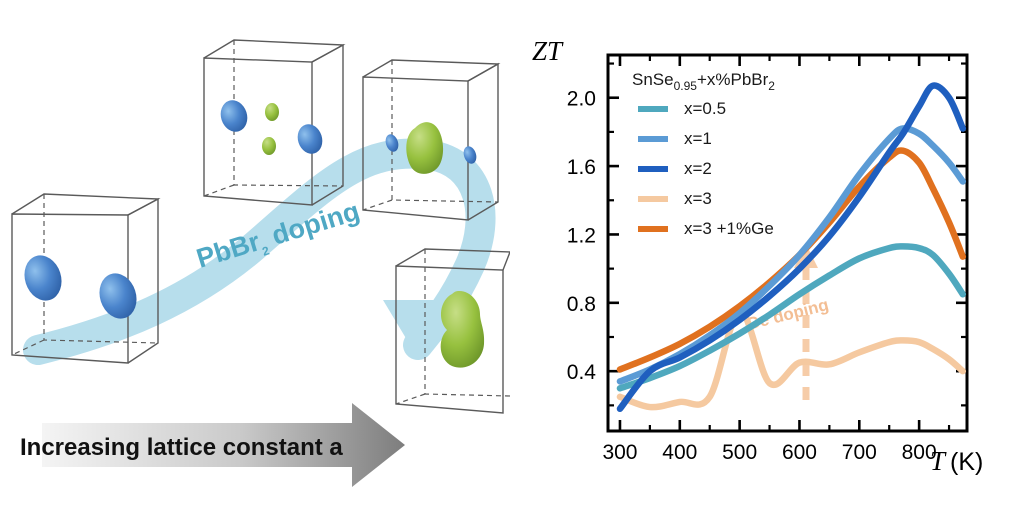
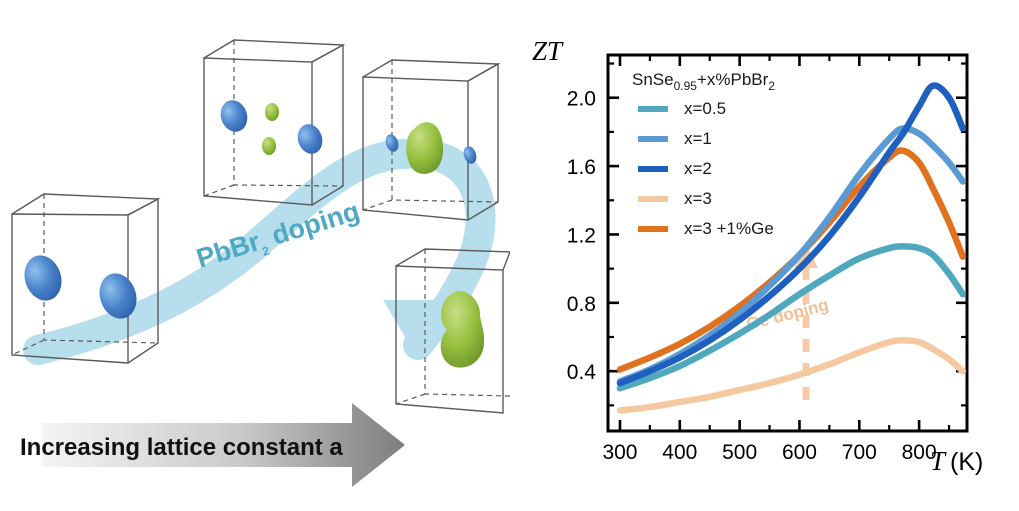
x=2/300: 0.18 -> 0.33
x=3/300: 0.25 -> 0.17
x=3/500: 0.75 -> 0.29
x=3/600: 0.45 -> 0.38
